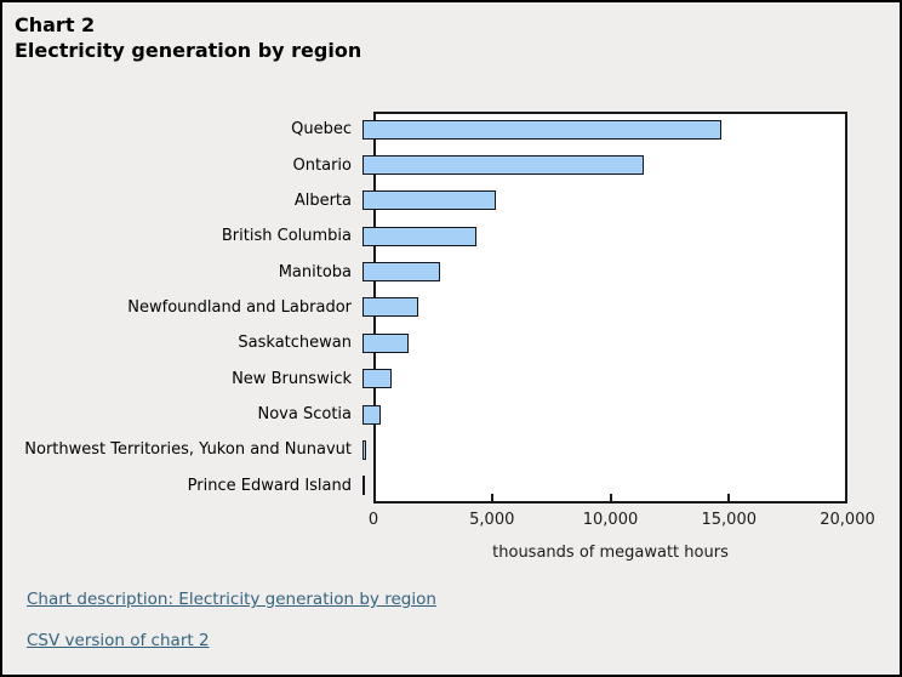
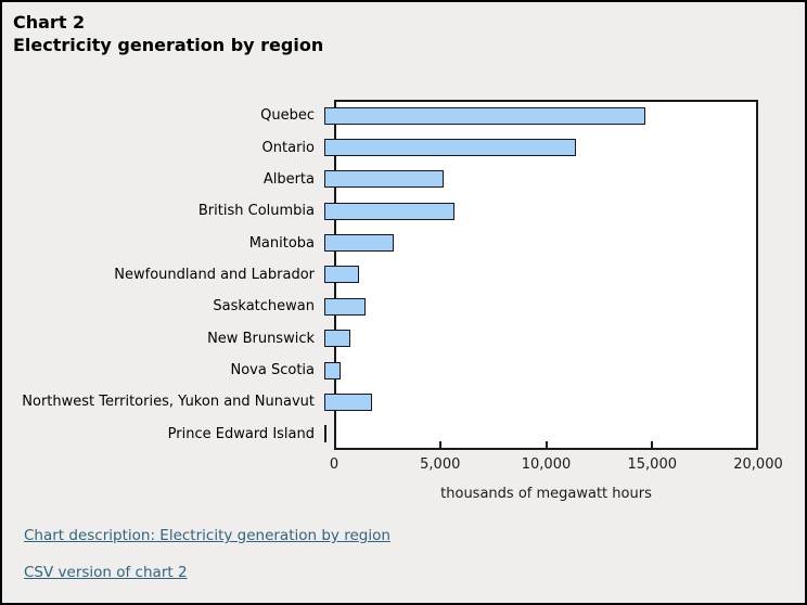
British Columbia: 4700 -> 6000
Newfoundland and Labrador: 2300 -> 1600
Northwest Territories, Yukon and Nunavut: 200 -> 2200
